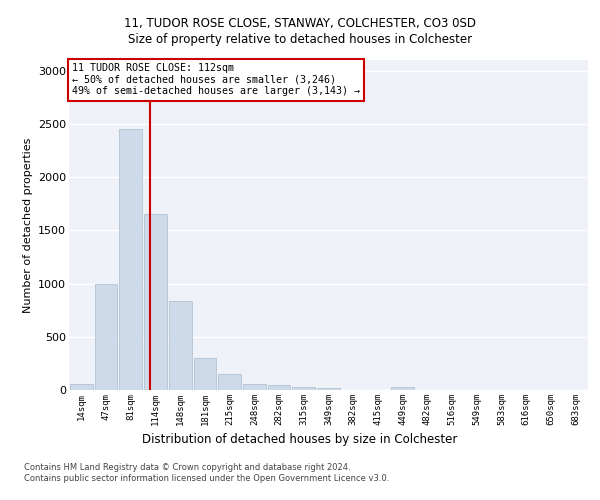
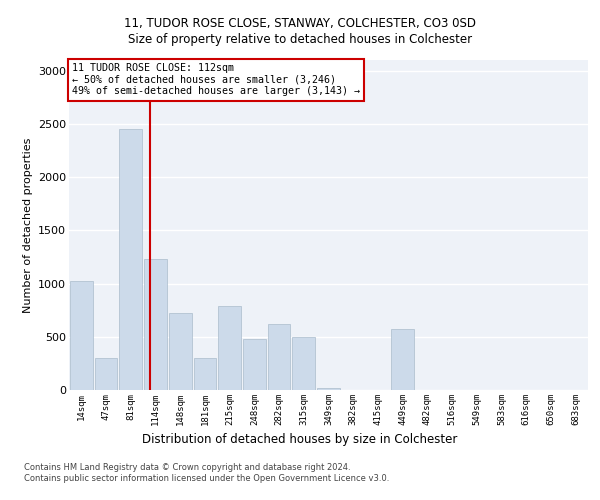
14sqm: 60 -> 1020
47sqm: 1000 -> 300
114sqm: 1650 -> 1230
148sqm: 840 -> 720
215sqm: 150 -> 790
248sqm: 60 -> 480
282sqm: 40 -> 620
315sqm: 30 -> 500
449sqm: 30 -> 570
